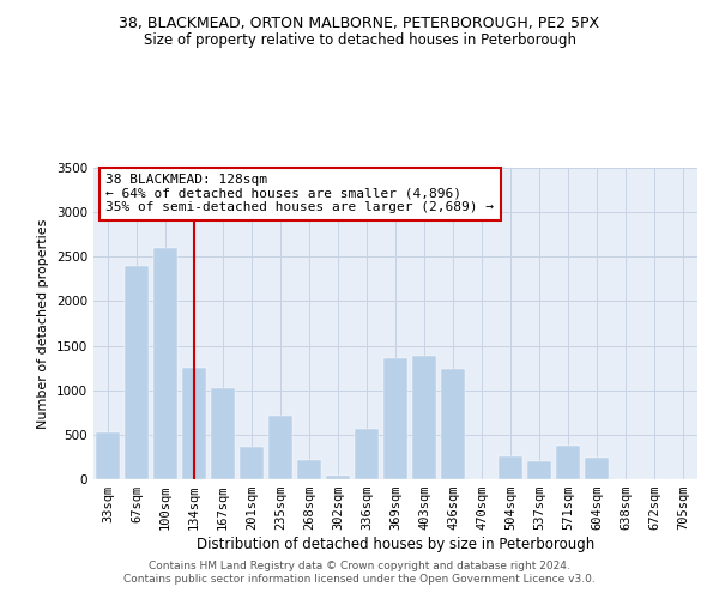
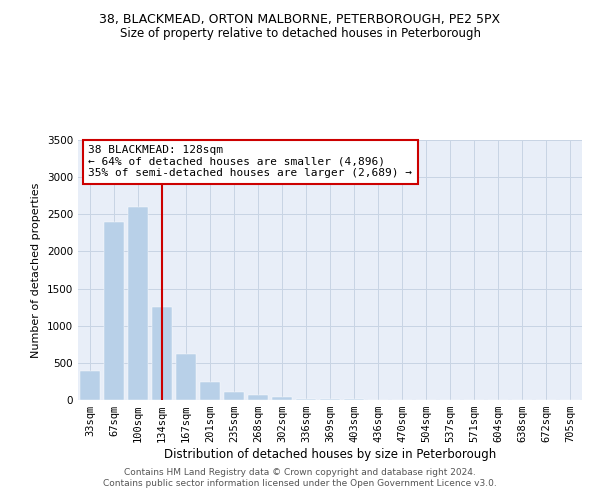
33sqm: 520 -> 390
167sqm: 1020 -> 620
201sqm: 360 -> 240
235sqm: 720 -> 110
268sqm: 220 -> 60
336sqm: 560 -> 20
369sqm: 1360 -> 10
403sqm: 1380 -> 10
436sqm: 1240 -> 0
504sqm: 260 -> 0
537sqm: 200 -> 0
571sqm: 380 -> 0
604sqm: 240 -> 0
